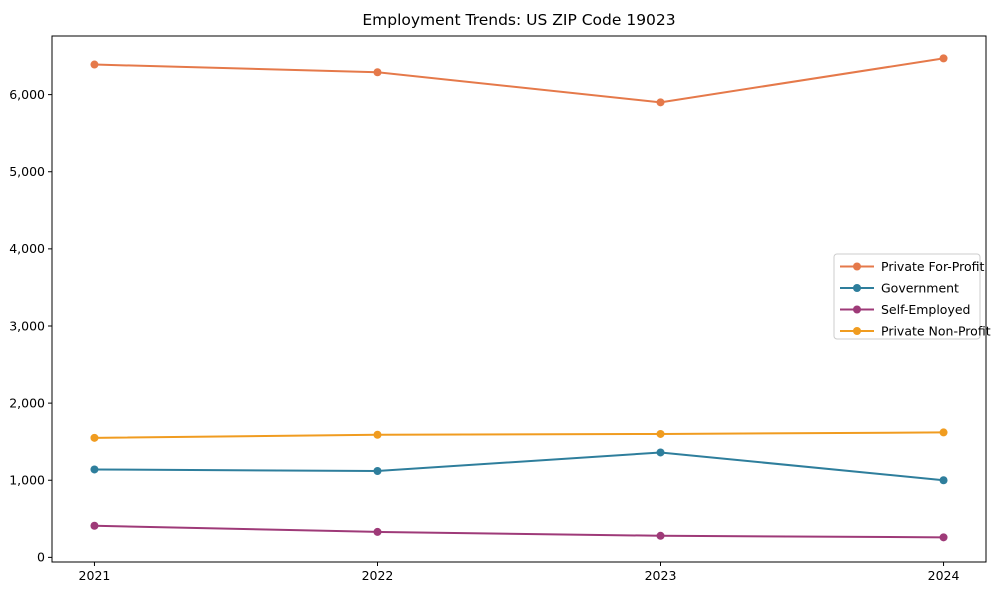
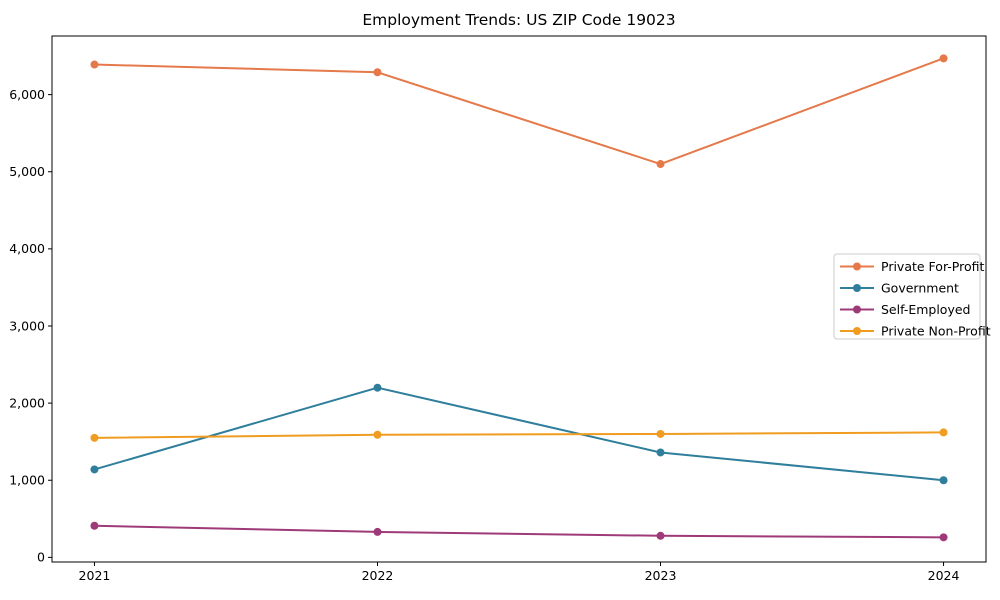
Government/2022: 1100 -> 2200
Private For-Profit/2023: 5900 -> 5100
